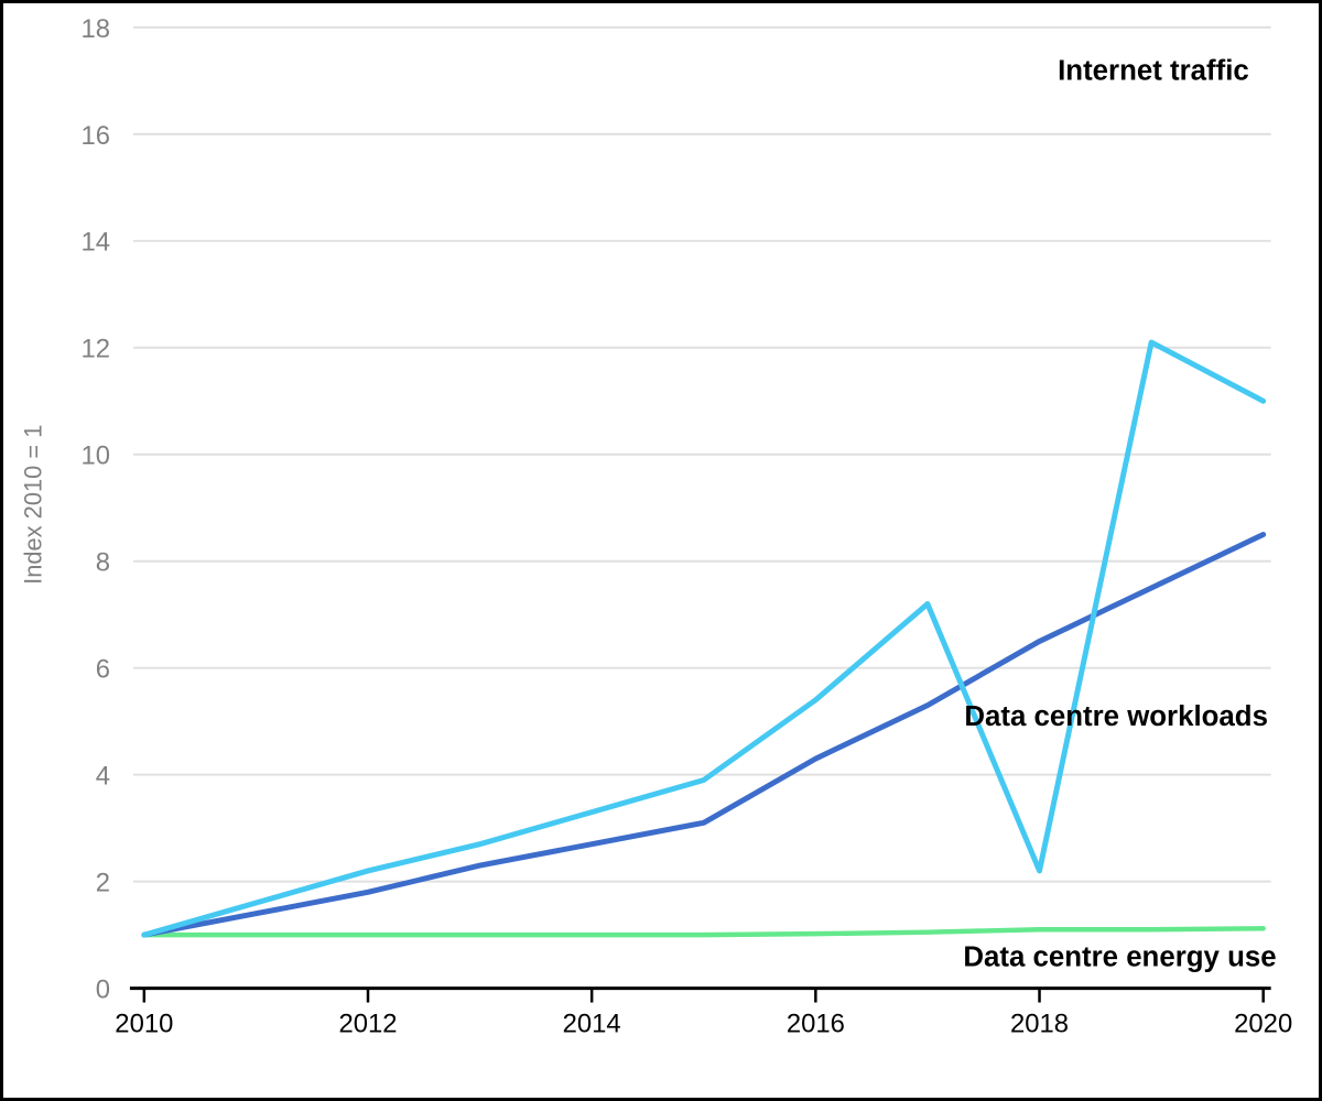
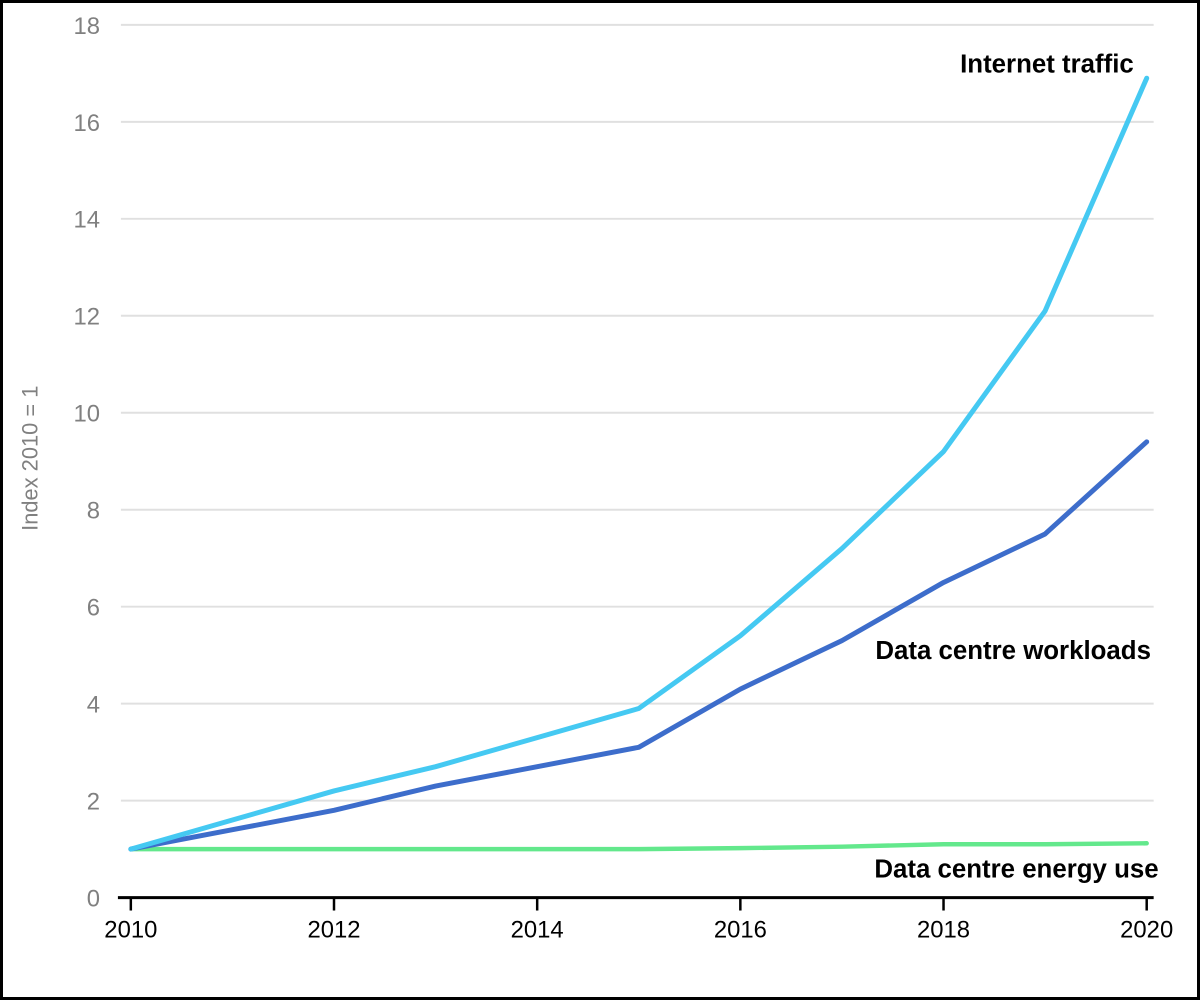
Internet traffic/2018: 2.2 -> 9.2
Data centre workloads/2020: 8.5 -> 9.4
Internet traffic/2020: 11.0 -> 16.9
